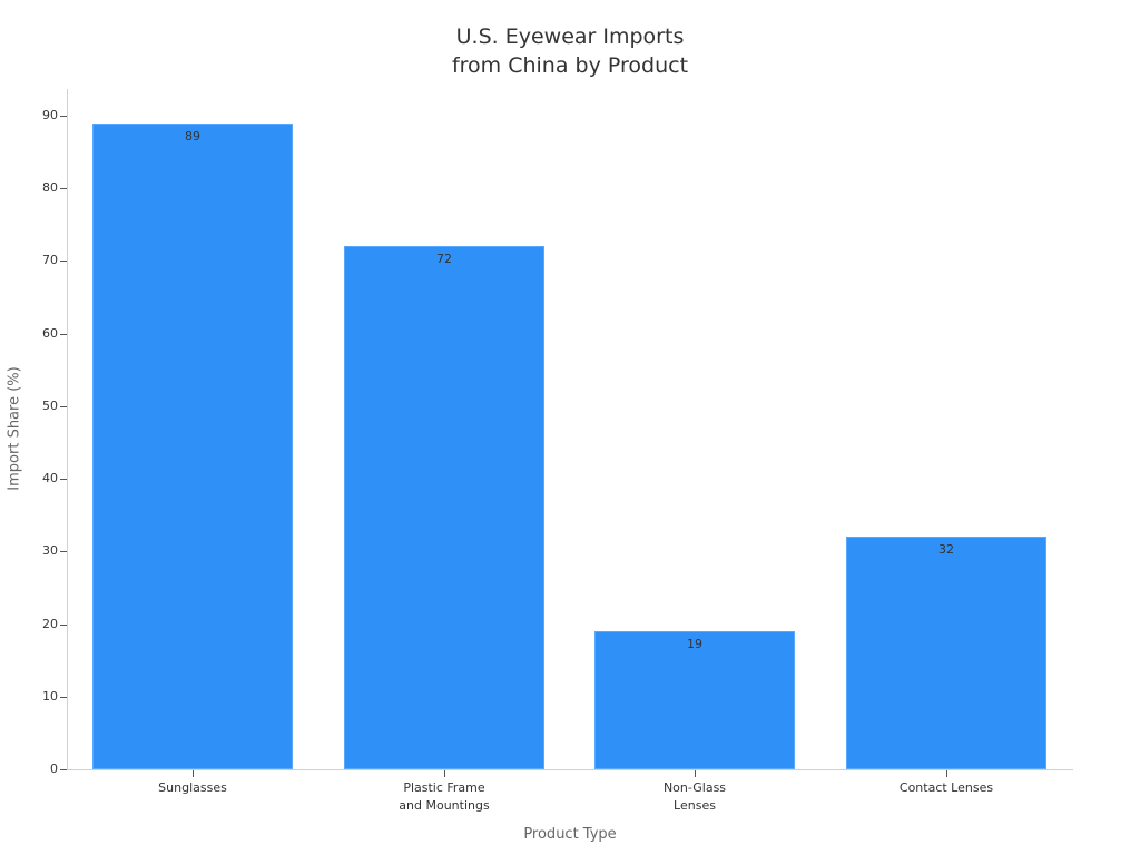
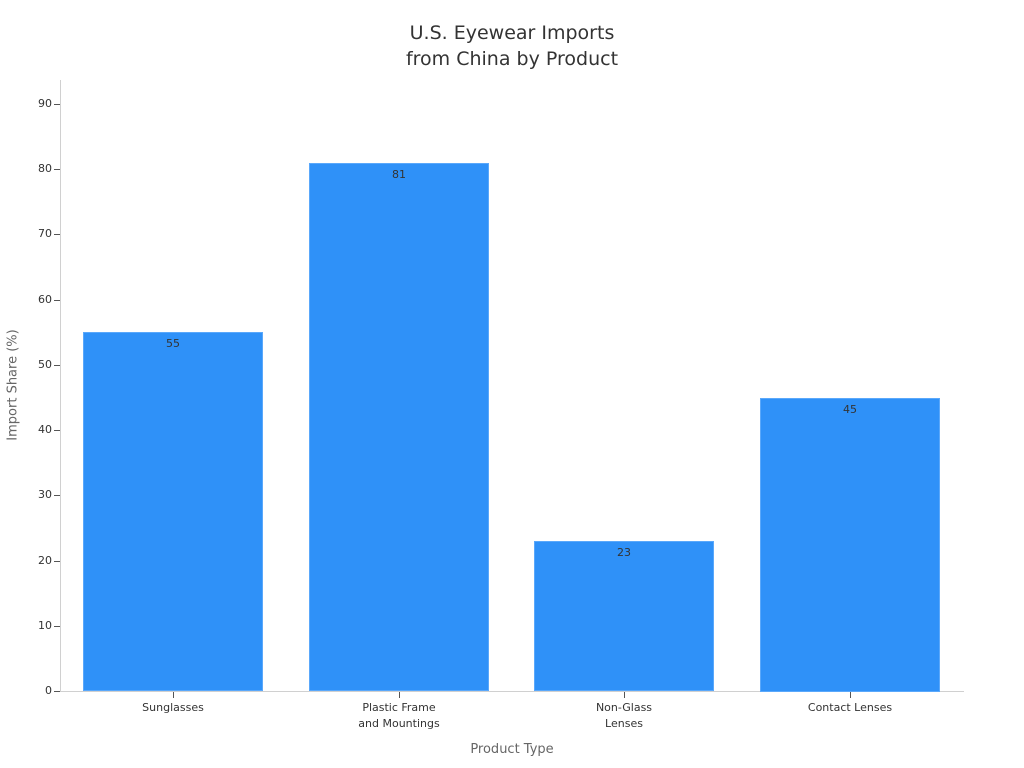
Sunglasses: 89 -> 55
Plastic Frame and Mountings: 72 -> 81
Non-Glass Lenses: 19 -> 23
Contact Lenses: 32 -> 45
